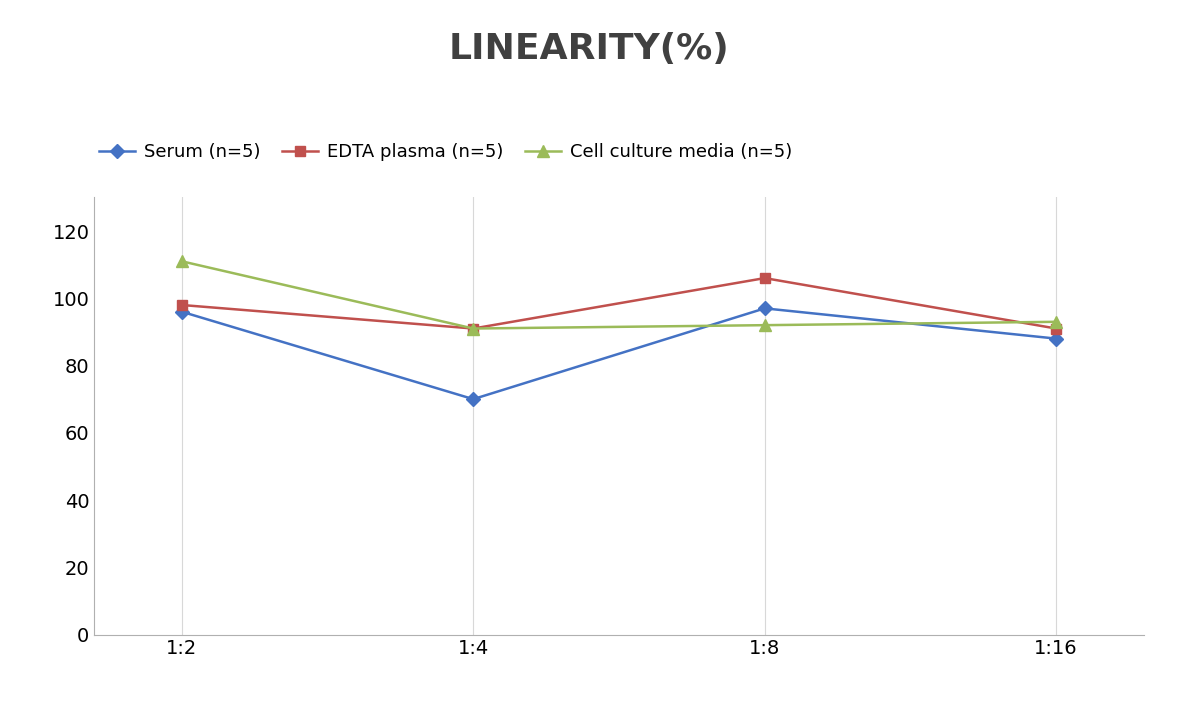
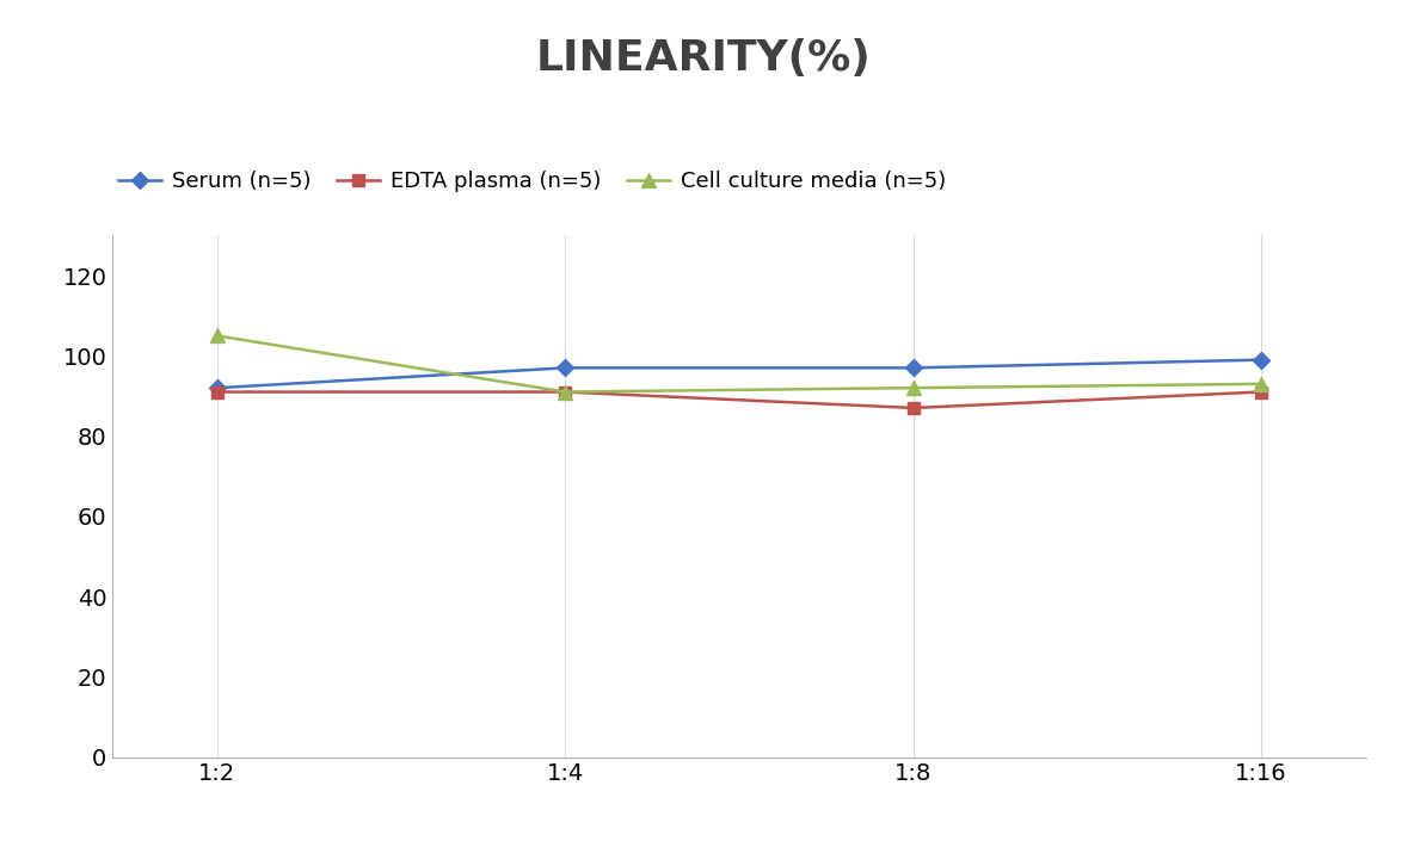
Serum (n=5)/1:2: 96 -> 92
EDTA plasma (n=5)/1:2: 98 -> 91
Cell culture media (n=5)/1:2: 111 -> 105
Serum (n=5)/1:4: 70 -> 97
EDTA plasma (n=5)/1:8: 106 -> 87
Serum (n=5)/1:16: 88 -> 99
